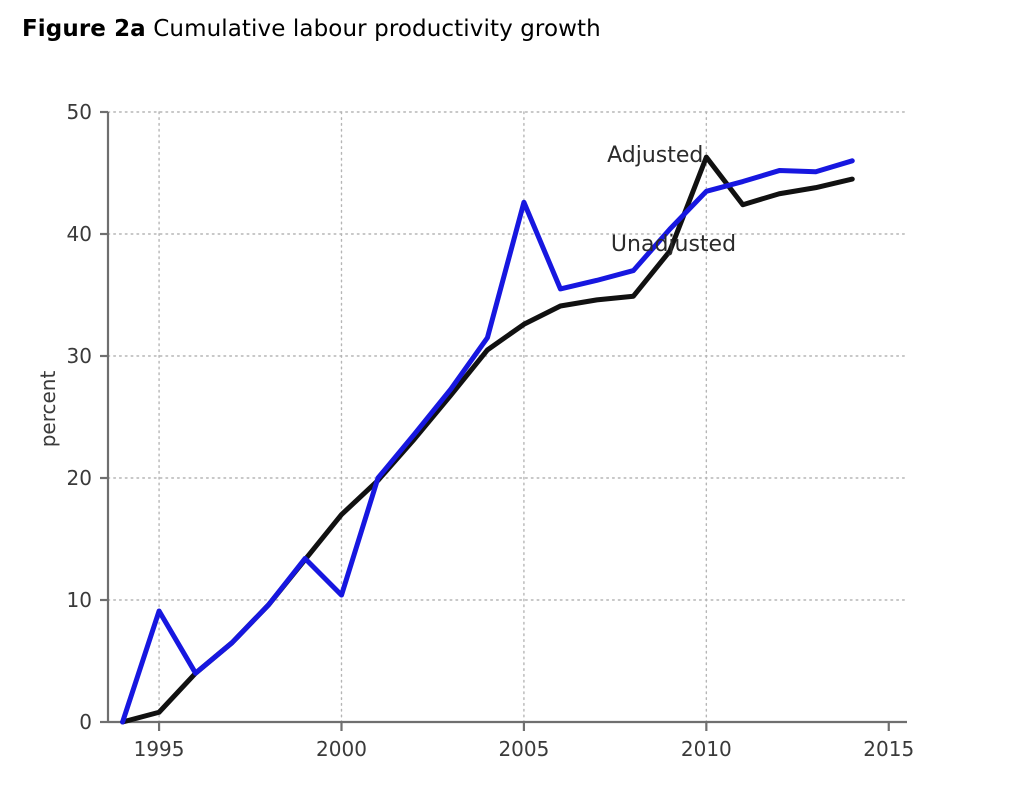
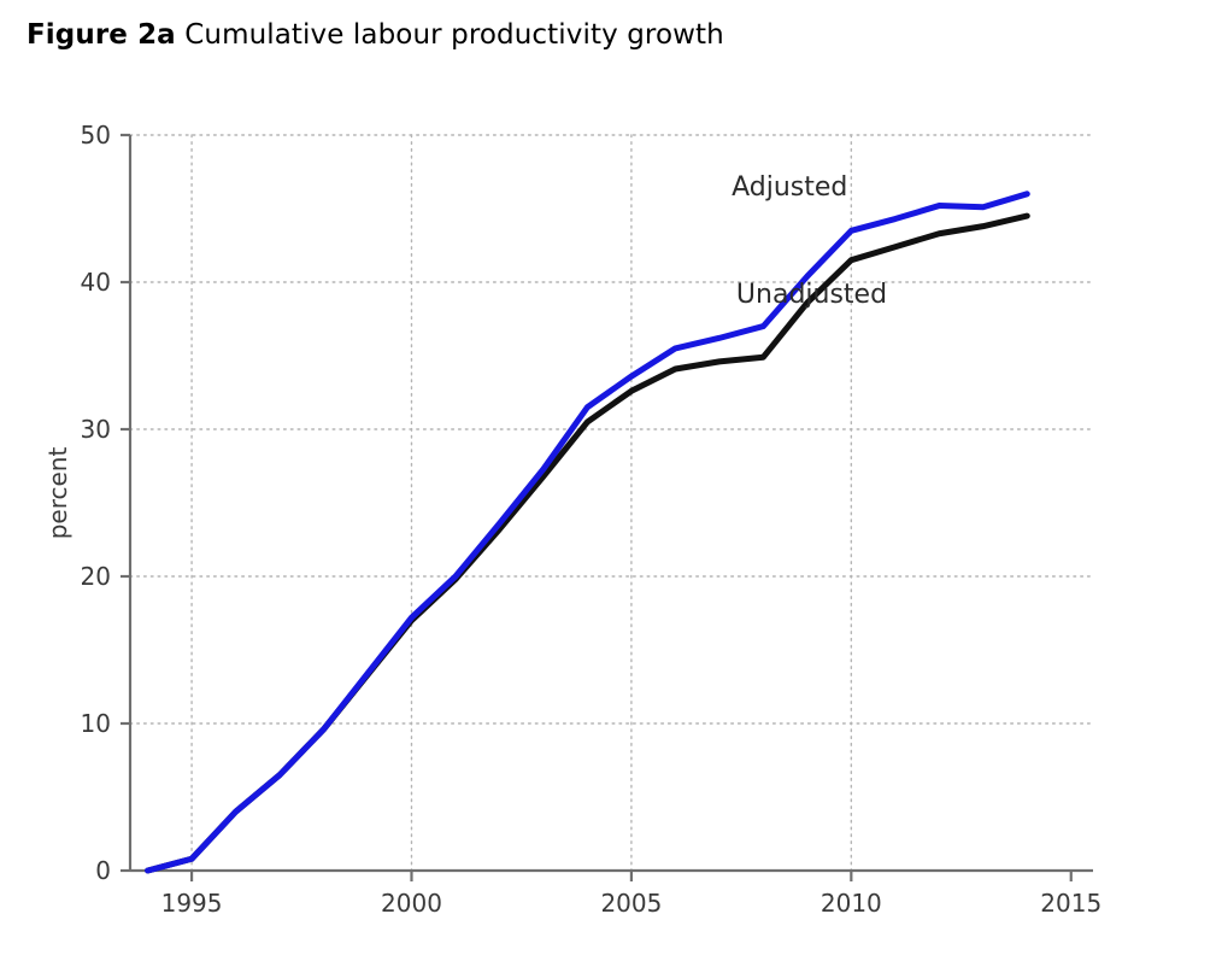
Adjusted/1995: 9.1 -> 0.8
Adjusted/2000: 10.4 -> 17.2
Adjusted/2005: 42.6 -> 33.6
Unadjusted/2010: 46.3 -> 41.5
